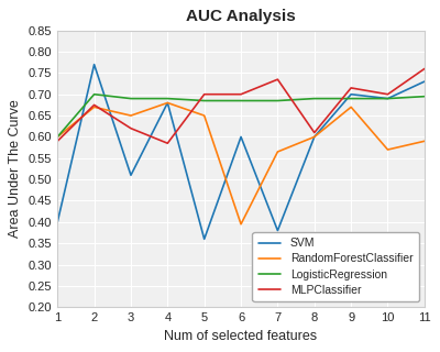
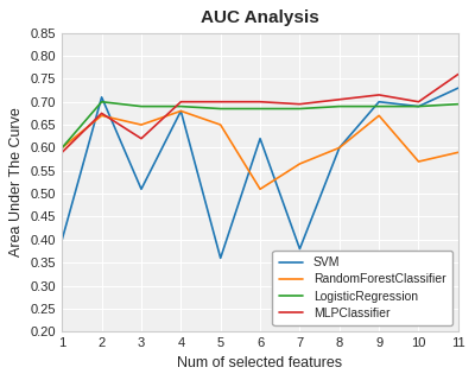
SVM/2: 0.77 -> 0.71
MLPClassifier/4: 0.585 -> 0.700
SVM/6: 0.60 -> 0.62
RandomForestClassifier/6: 0.395 -> 0.510
MLPClassifier/7: 0.735 -> 0.695
MLPClassifier/8: 0.610 -> 0.705
